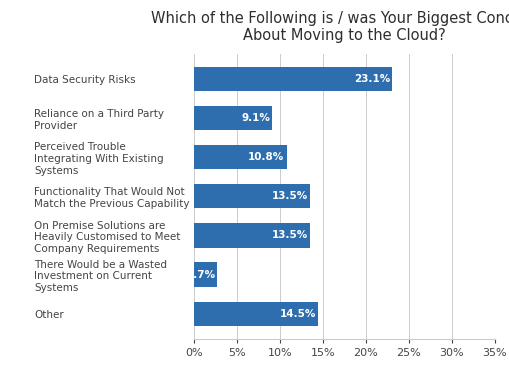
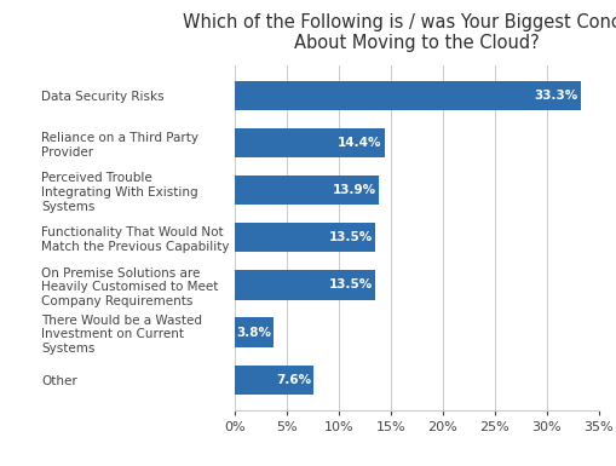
Data Security Risks: 23.1% -> 33.3%
Reliance on a Third Party Provider: 9.1% -> 14.4%
Perceived Trouble Integrating With Existing Systems: 10.8% -> 13.9%
There Would be a Wasted Investment on Current Systems: 2.7% -> 3.8%
Other: 14.5% -> 7.6%
